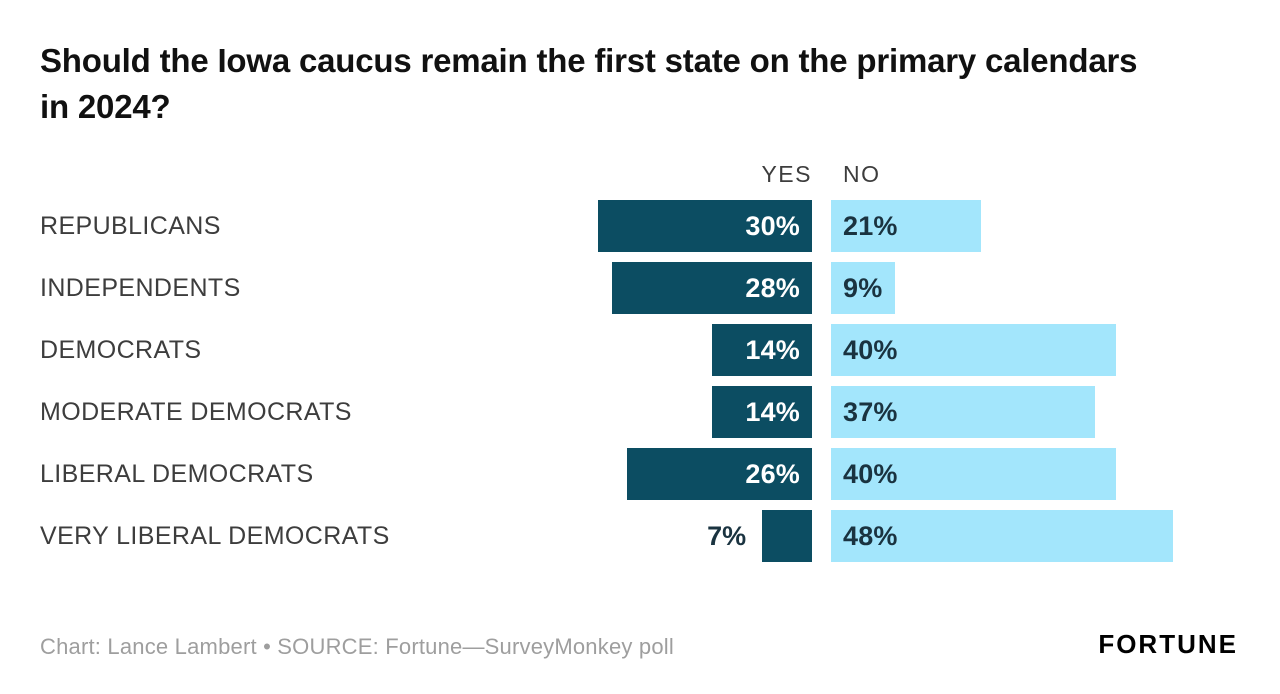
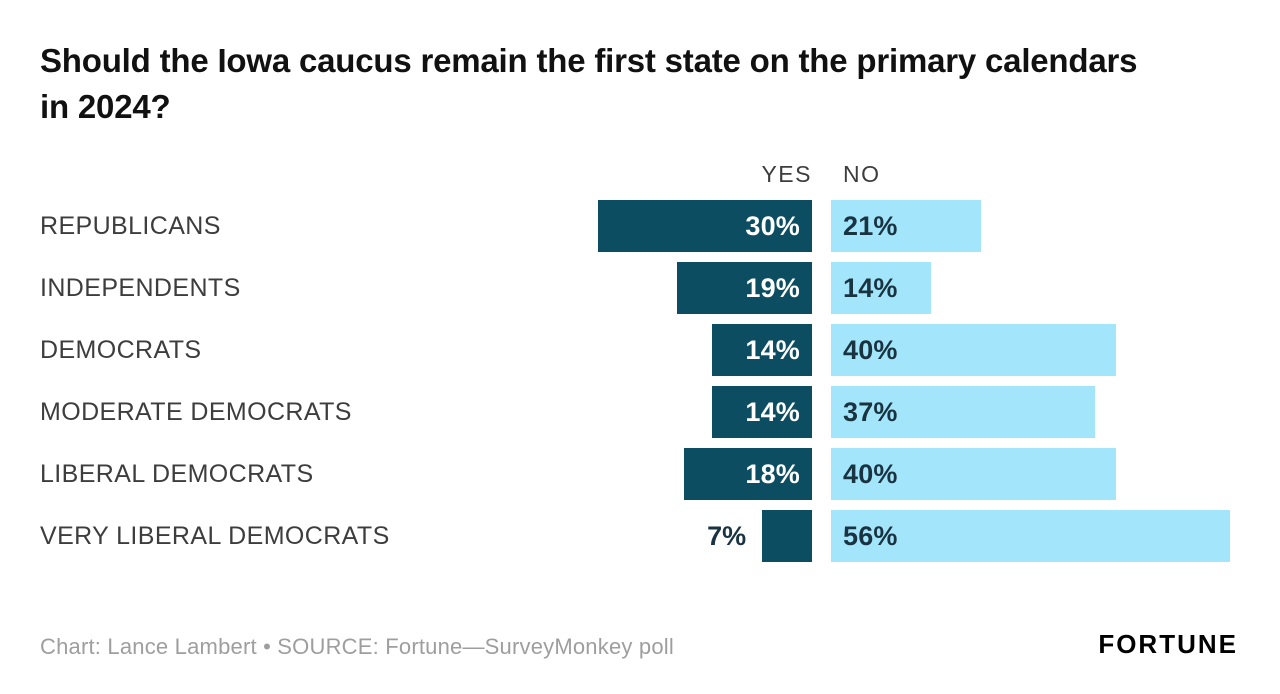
YES/INDEPENDENTS: 28% -> 19%
NO/INDEPENDENTS: 9% -> 14%
YES/LIBERAL DEMOCRATS: 26% -> 18%
NO/VERY LIBERAL DEMOCRATS: 48% -> 56%
